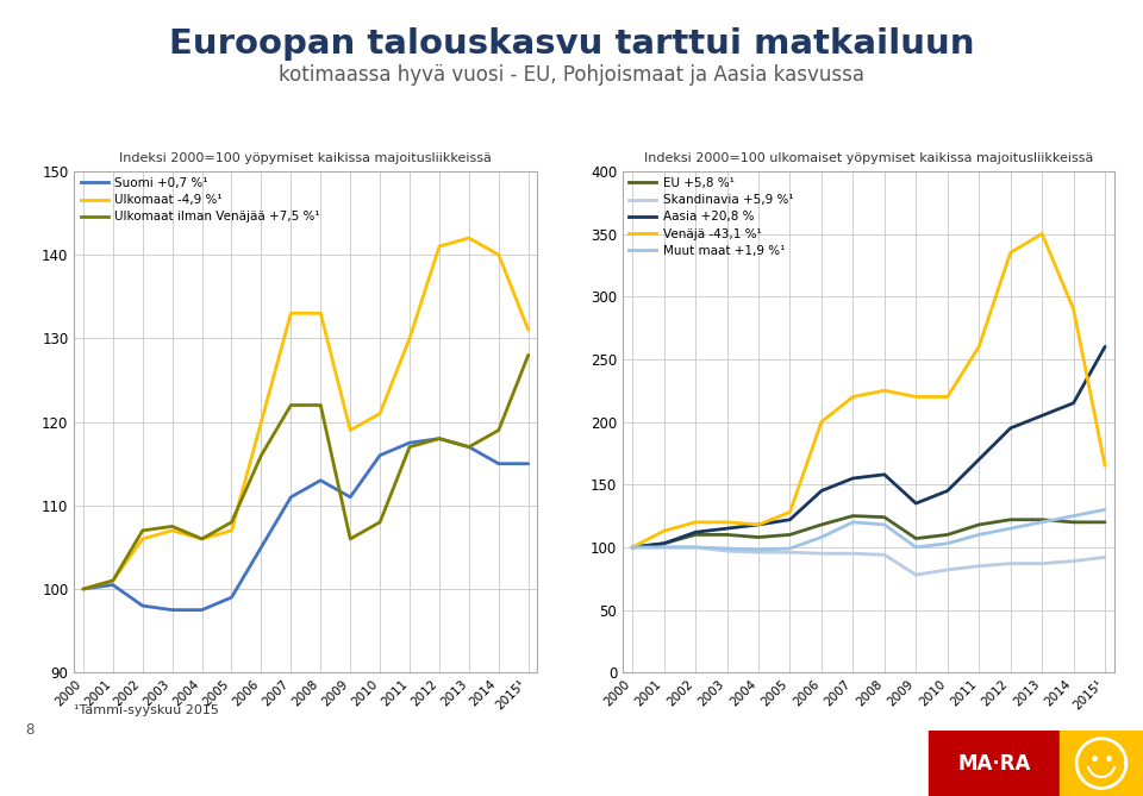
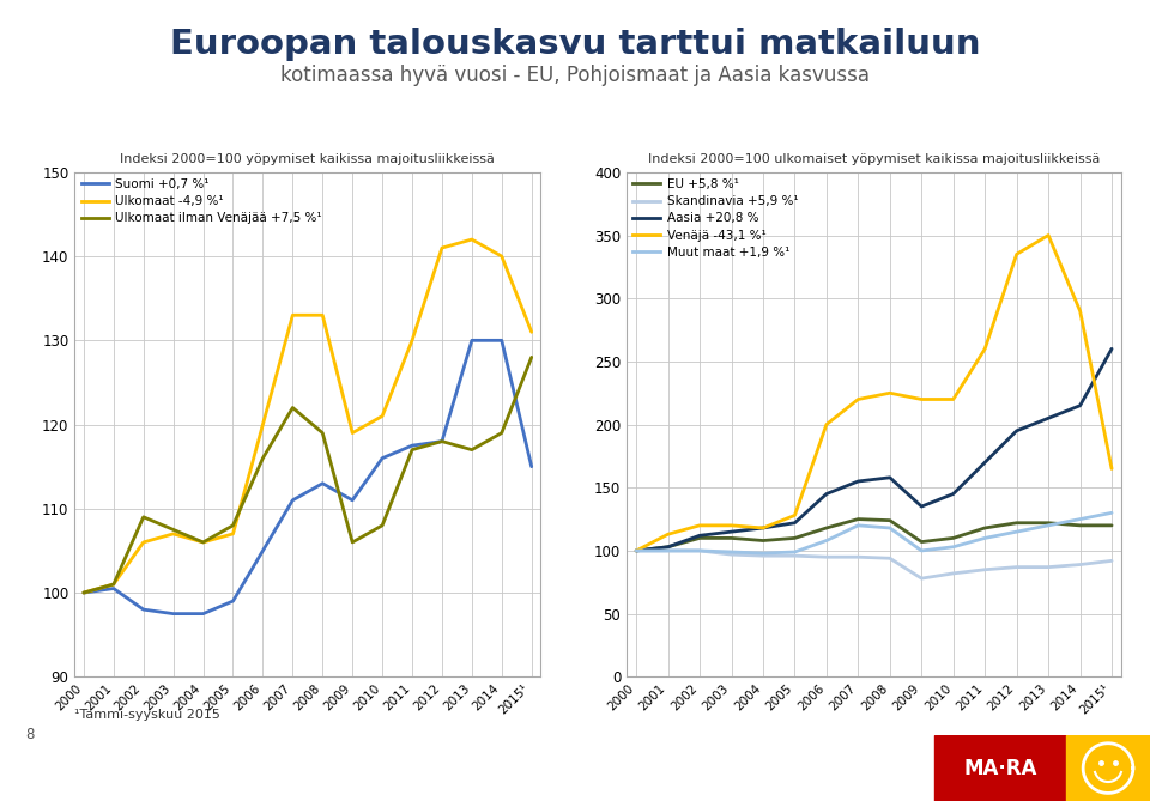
Indeksi 2000=100 yöpymiset kaikissa majoitusliikkeissä/Ulkomaat ilman Venäjää +7,5 %¹/2002: 107.0 -> 109.0
Indeksi 2000=100 yöpymiset kaikissa majoitusliikkeissä/Ulkomaat ilman Venäjää +7,5 %¹/2008: 122.0 -> 119.0
Indeksi 2000=100 yöpymiset kaikissa majoitusliikkeissä/Suomi +0,7 %¹/2013: 117.0 -> 130.0
Indeksi 2000=100 yöpymiset kaikissa majoitusliikkeissä/Suomi +0,7 %¹/2014: 115.0 -> 130.0
